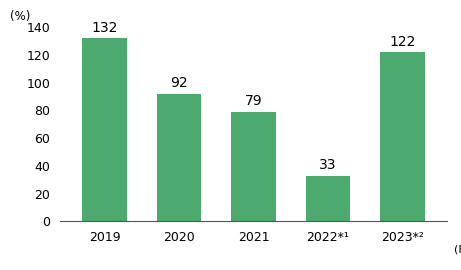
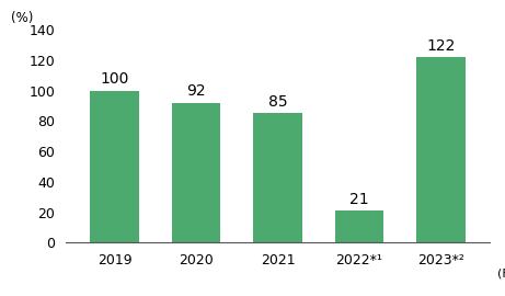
2019: 132 -> 100
2021: 79 -> 85
2022*¹: 33 -> 21
